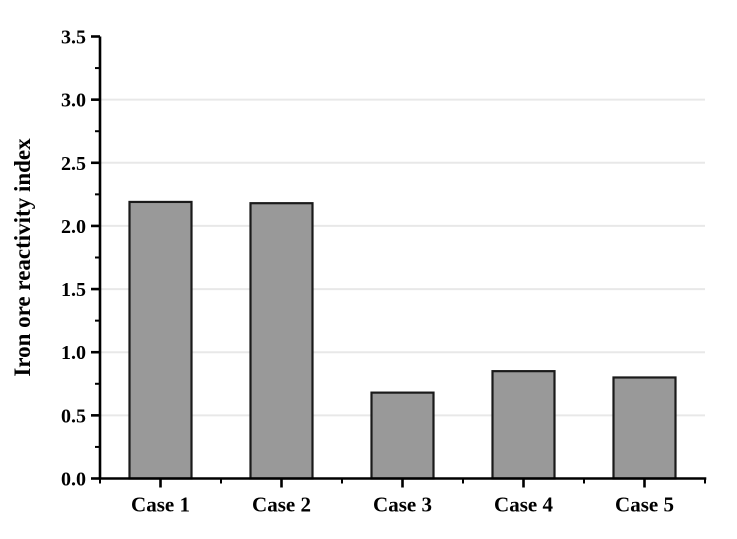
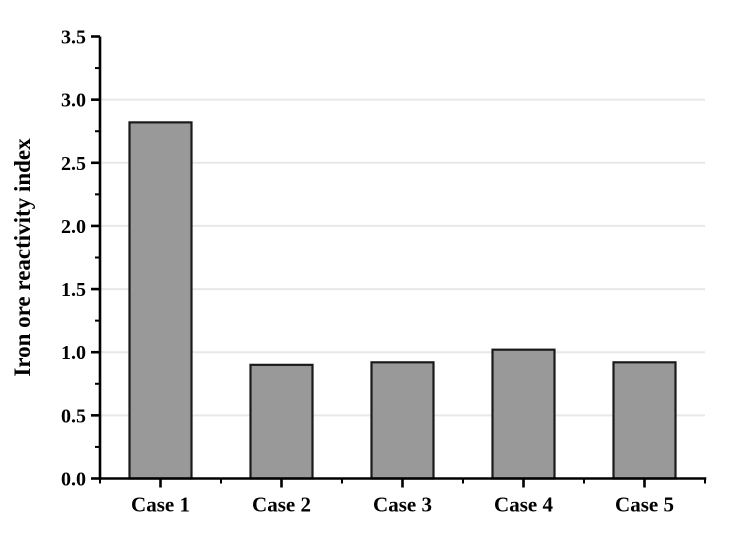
Case 1: 2.19 -> 2.82
Case 2: 2.18 -> 0.90
Case 3: 0.68 -> 0.92
Case 4: 0.85 -> 1.02
Case 5: 0.80 -> 0.92
